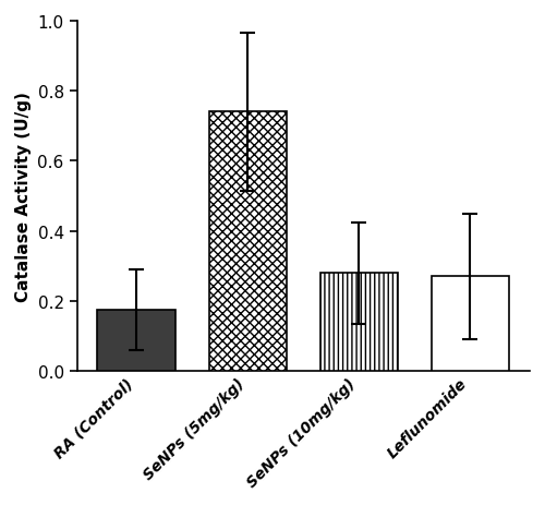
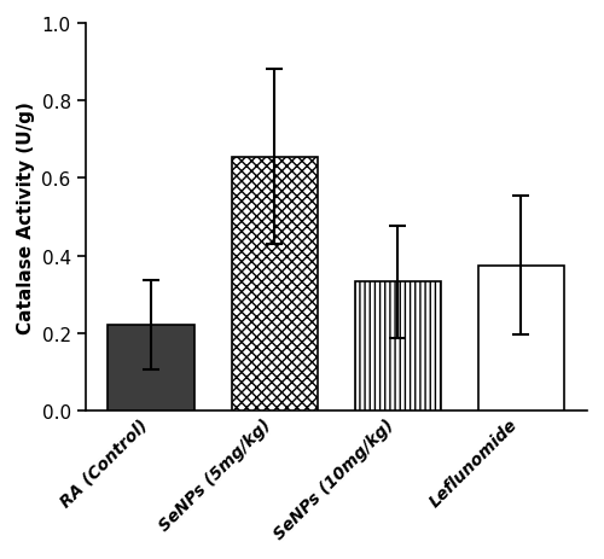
RA (Control): 0.175 -> 0.222
SeNPs (5mg/kg): 0.740 -> 0.655
SeNPs (10mg/kg): 0.280 -> 0.333
Leflunomide: 0.270 -> 0.375
